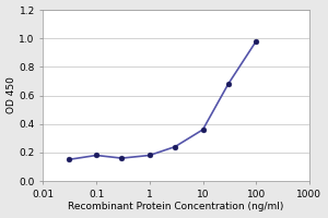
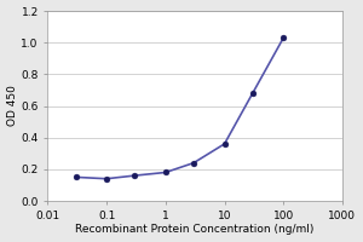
0.1: 0.18 -> 0.14
100: 0.98 -> 1.03
